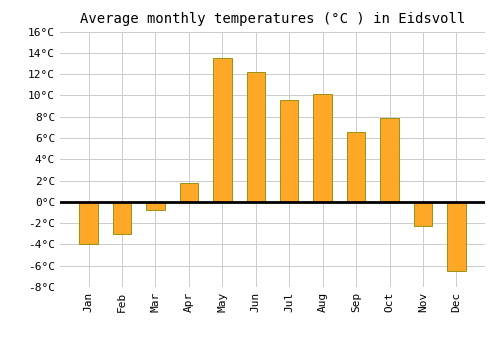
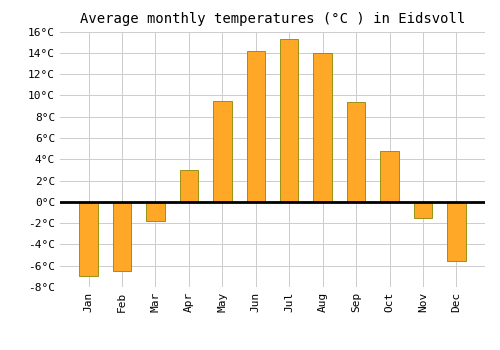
Jan: -4.0°C -> -7.0°C
Feb: -3.0°C -> -6.5°C
Mar: -0.8°C -> -1.8°C
Apr: 1.8°C -> 3.0°C
May: 13.5°C -> 9.5°C
Jun: 12.2°C -> 14.2°C
Jul: 9.6°C -> 15.3°C
Aug: 10.1°C -> 14.0°C
Sep: 6.6°C -> 9.4°C
Oct: 7.9°C -> 4.8°C
Nov: -2.3°C -> -1.5°C
Dec: -6.5°C -> -5.6°C
